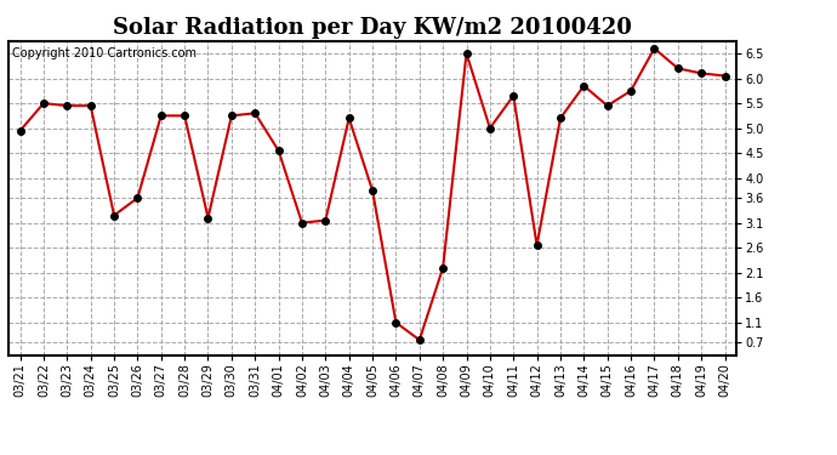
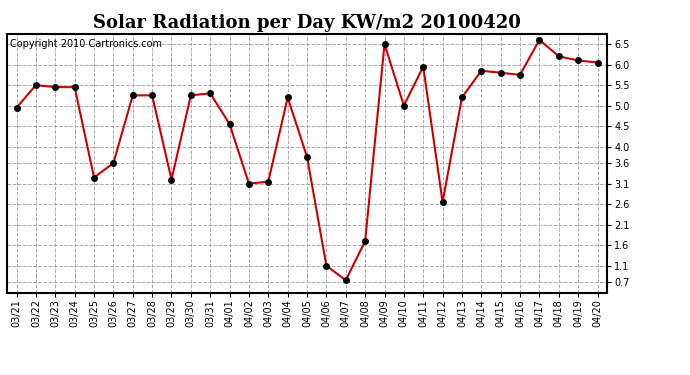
04/08: 2.20 -> 1.70
04/11: 5.65 -> 5.95
04/15: 5.45 -> 5.80
